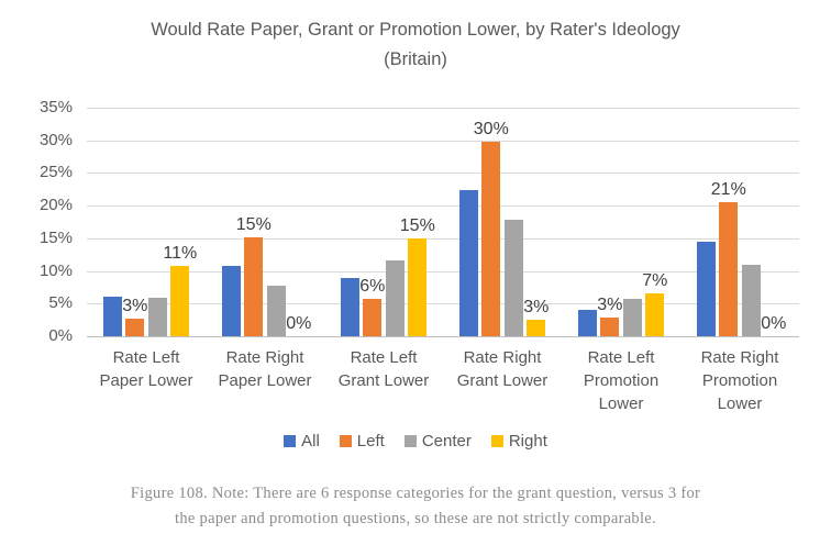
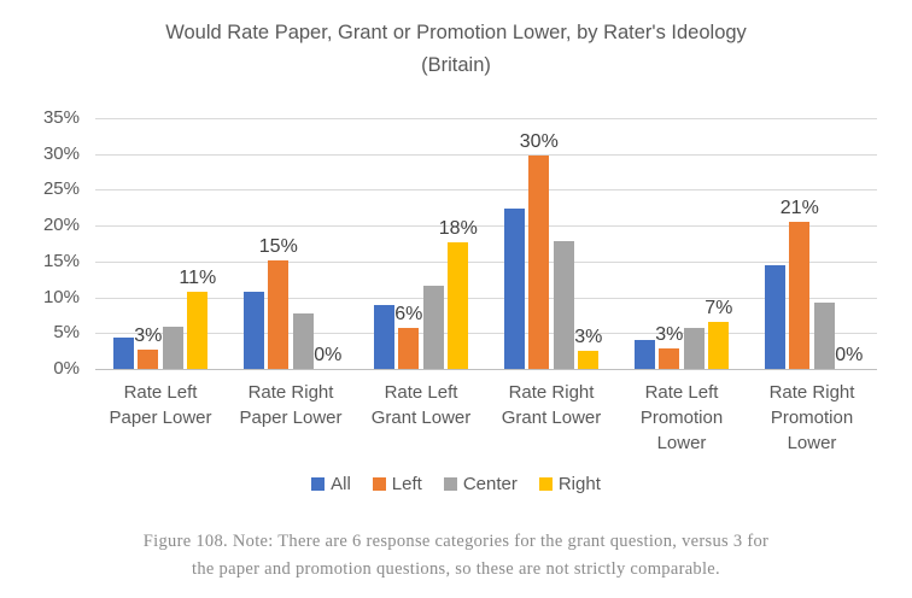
All/Rate Left Paper Lower: 6% -> 4%
Right/Rate Left Grant Lower: 15% -> 18%
Center/Rate Right Promotion Lower: 11% -> 9%
